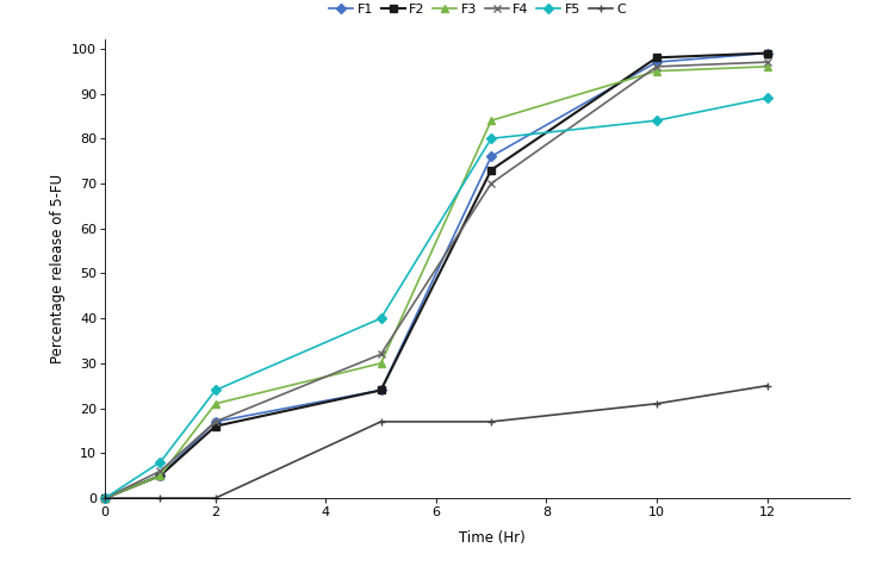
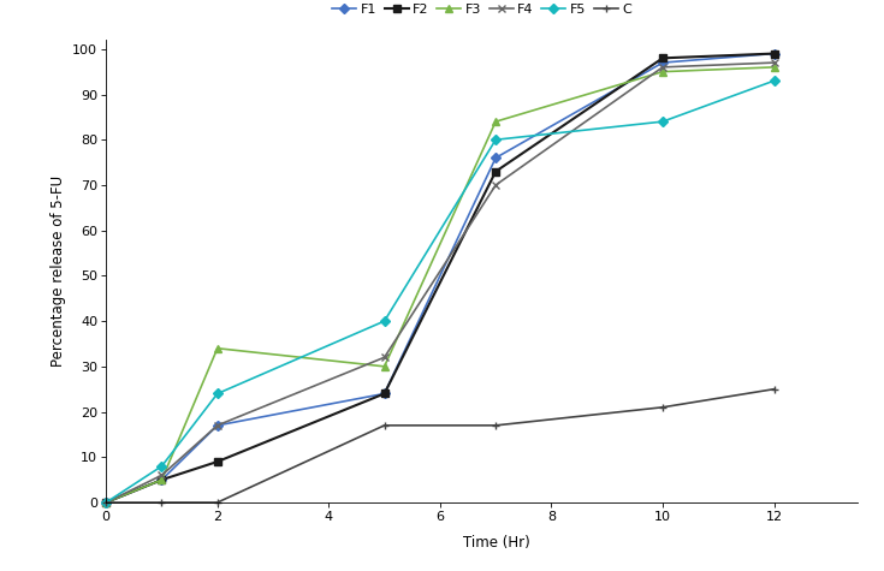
F2/2: 16 -> 9
F3/2: 21 -> 34
F5/12: 89 -> 93
